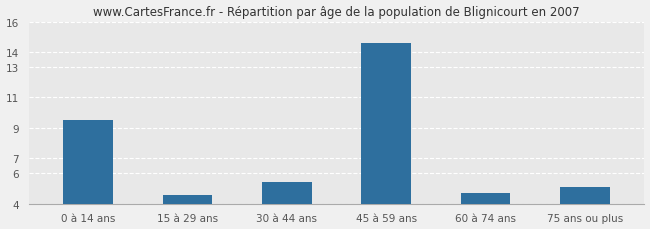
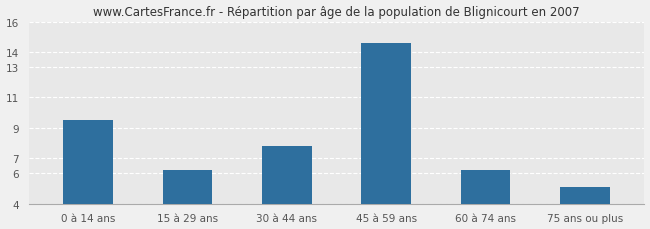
15 à 29 ans: 4.6 -> 6.2
30 à 44 ans: 5.4 -> 7.8
60 à 74 ans: 4.7 -> 6.2
